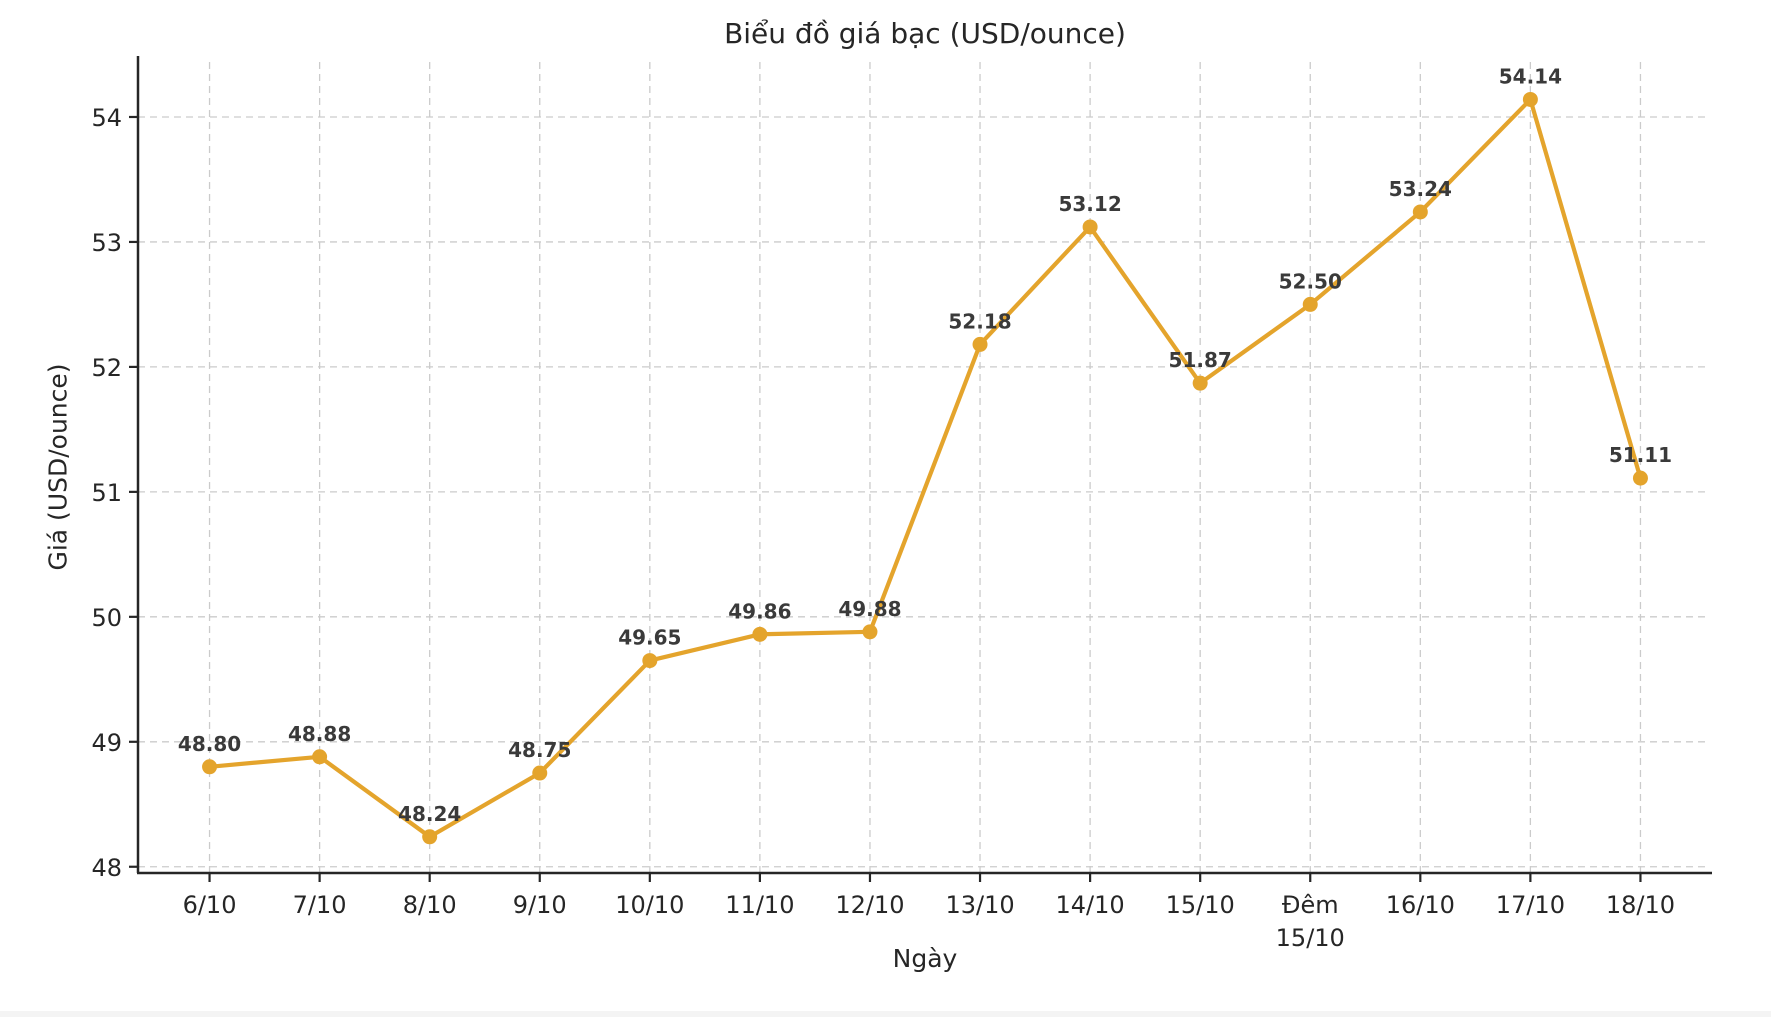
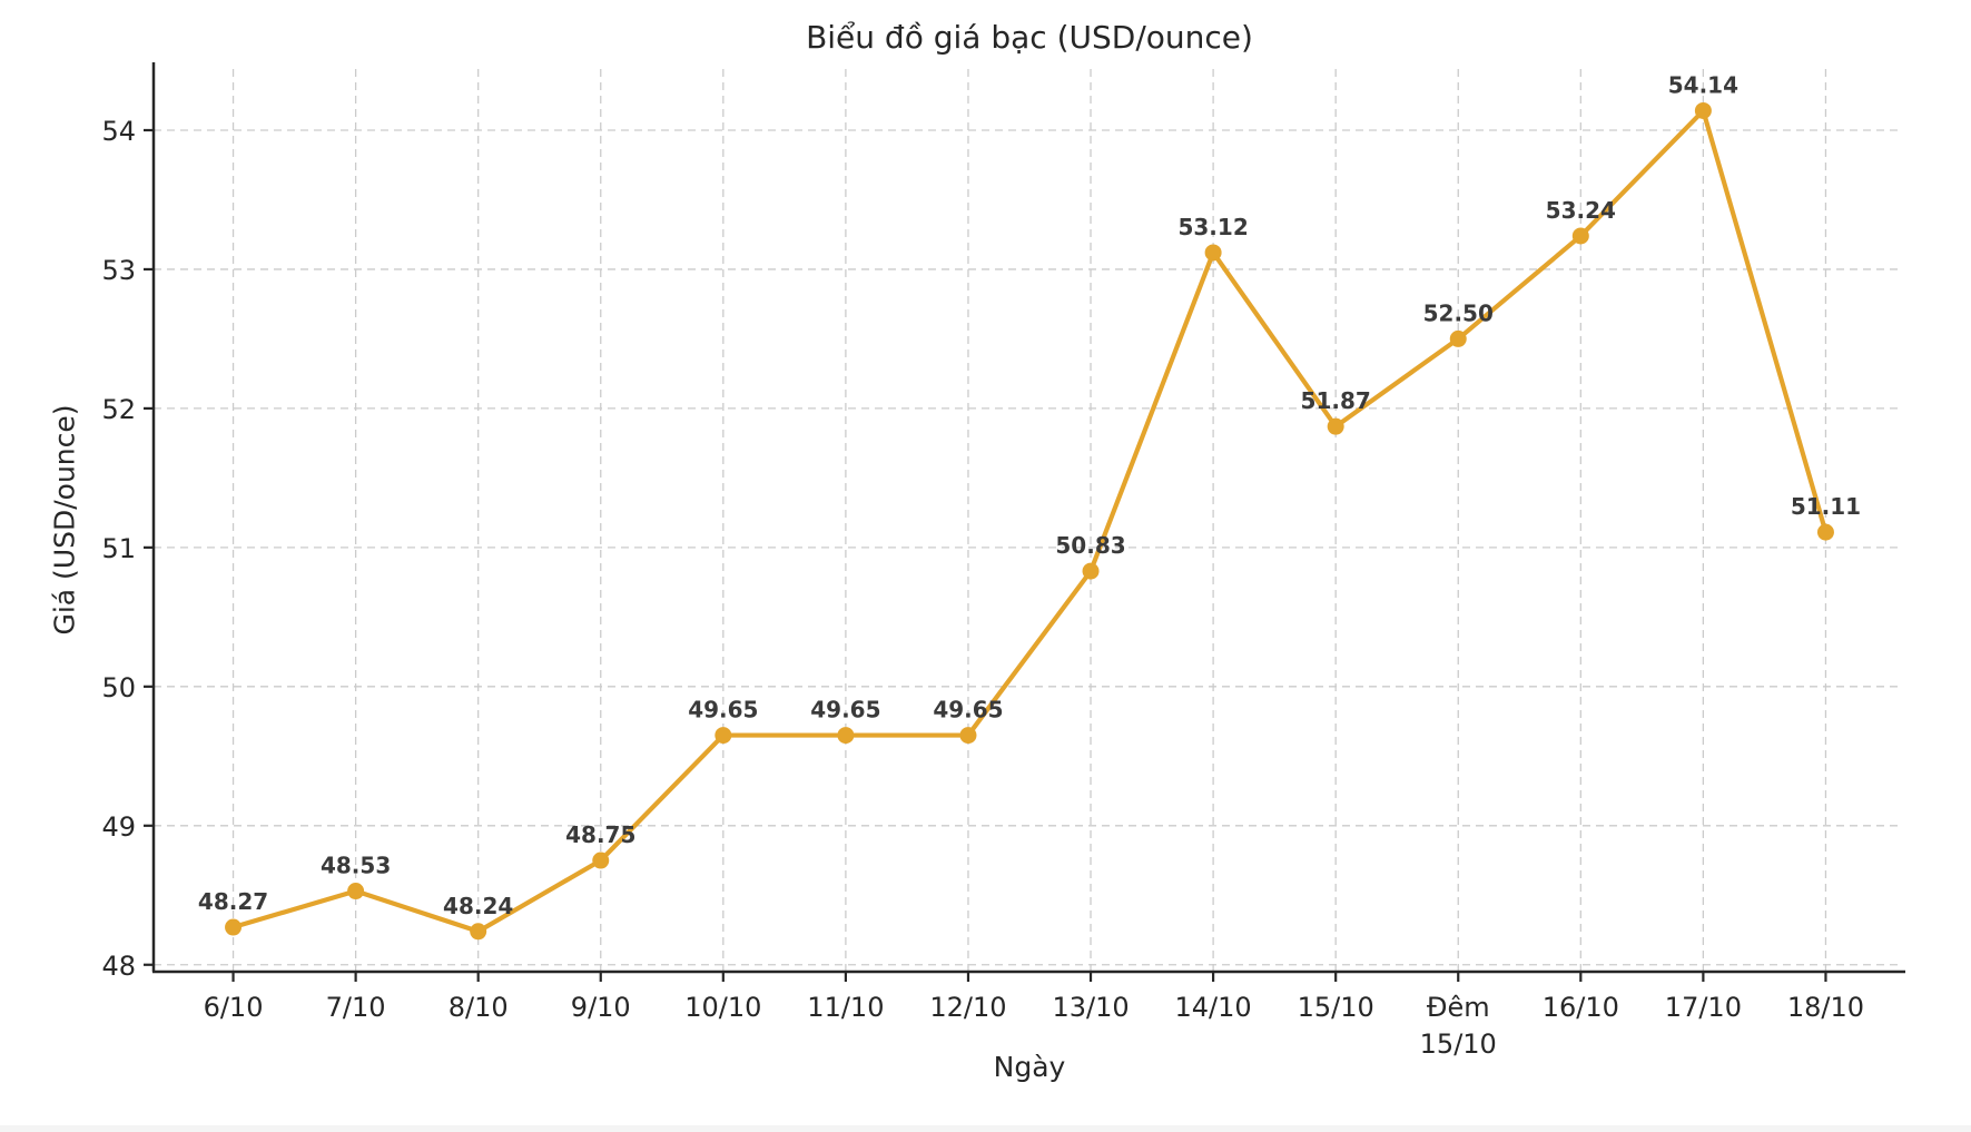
6/10: 48.80 -> 48.27
7/10: 48.88 -> 48.53
11/10: 49.86 -> 49.65
12/10: 49.88 -> 49.65
13/10: 52.18 -> 50.83
